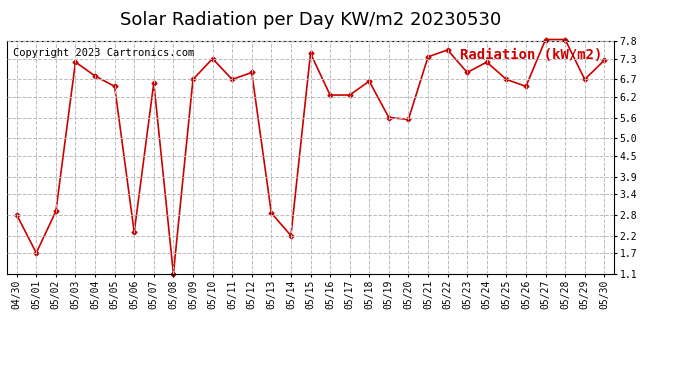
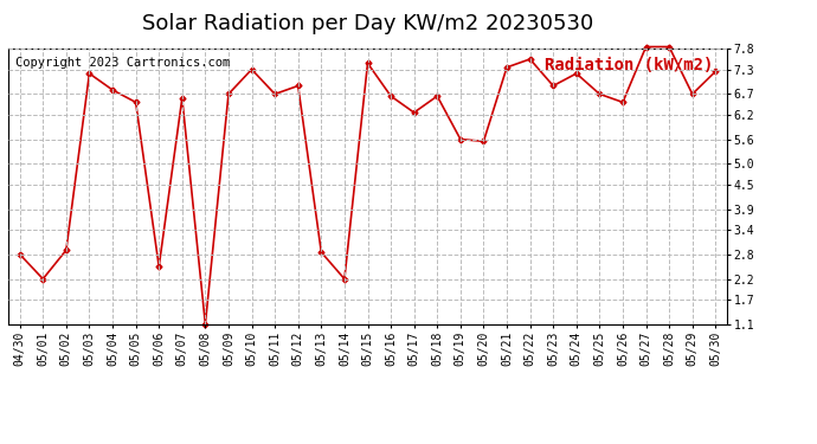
05/01: 1.70 -> 2.20
05/06: 2.30 -> 2.50
05/16: 6.25 -> 6.65
